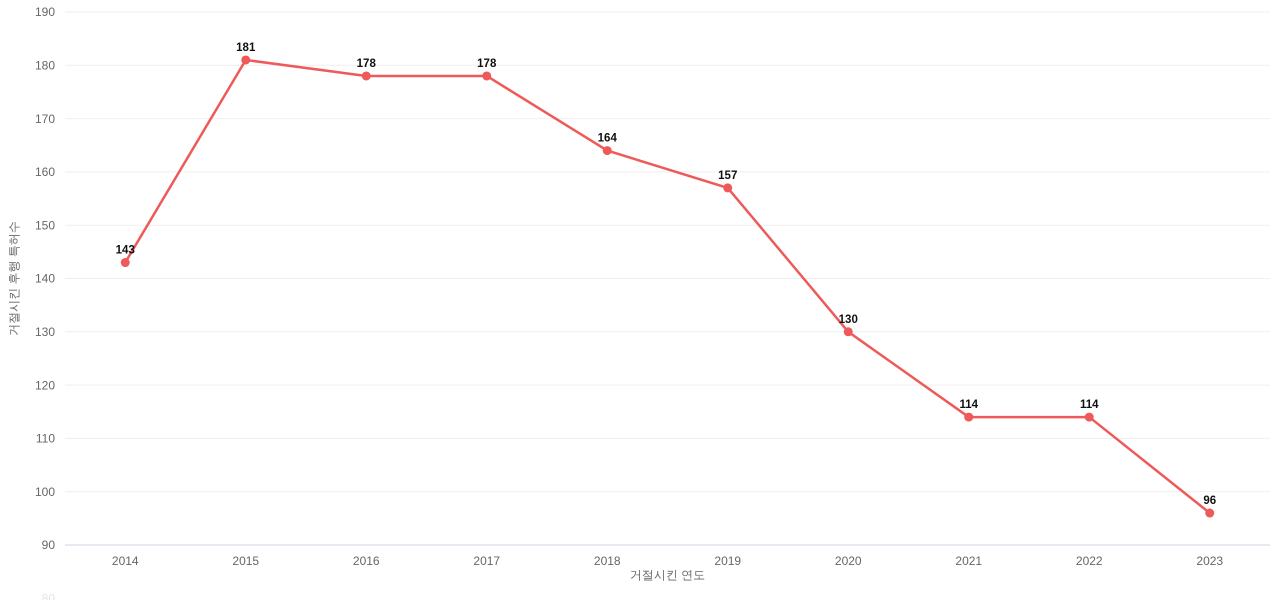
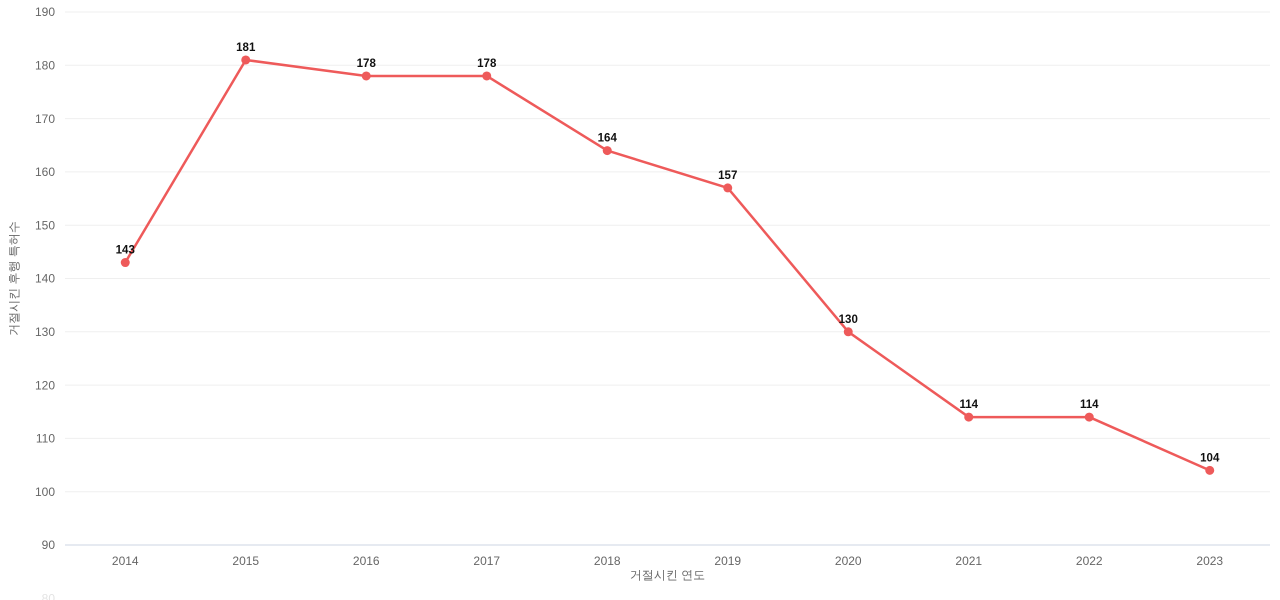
2023: 96 -> 104
